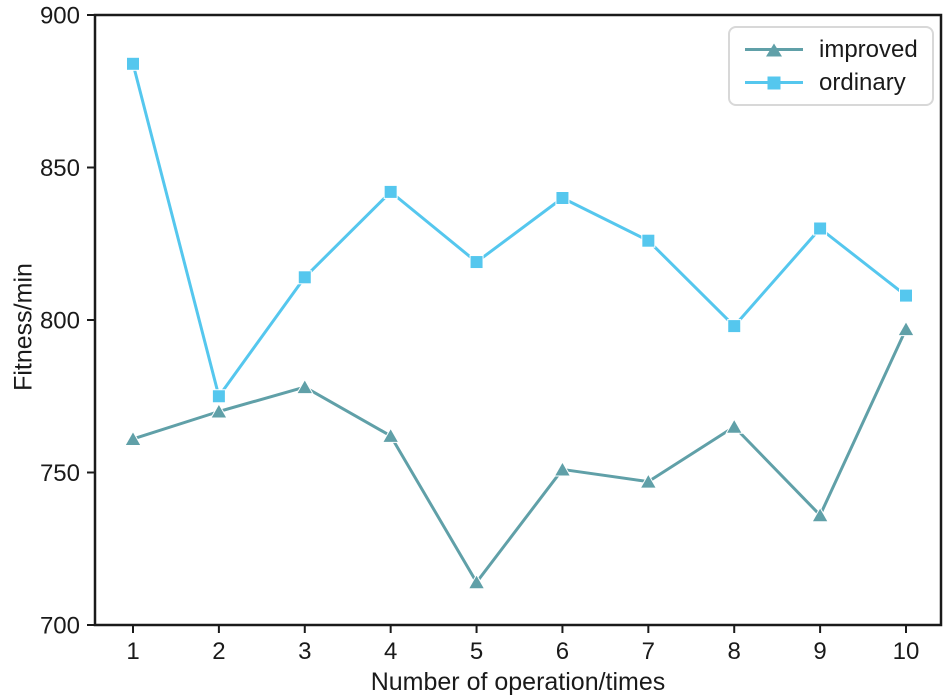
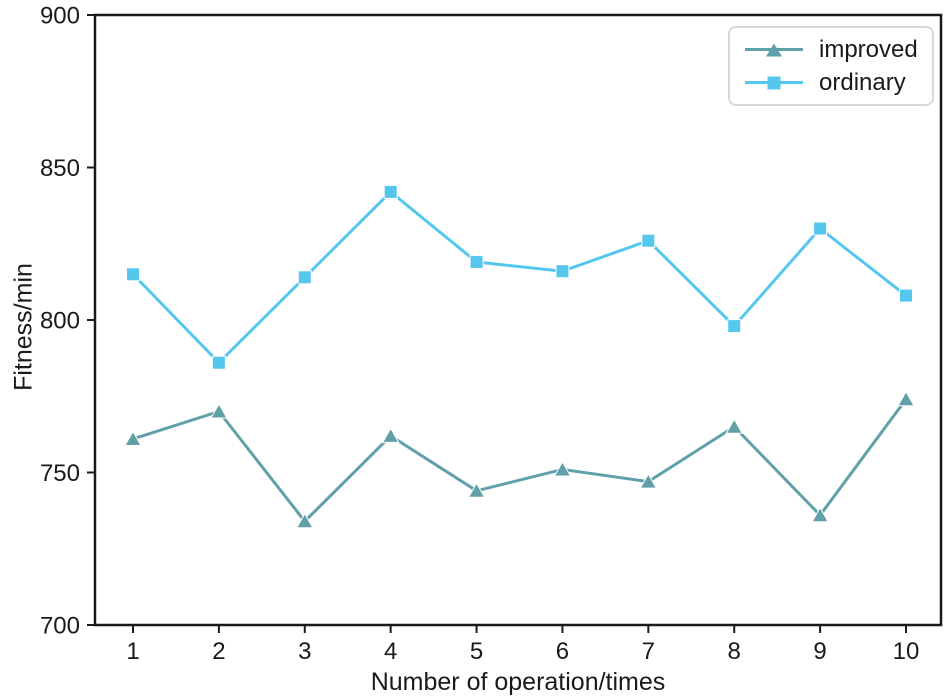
ordinary/1: 884 -> 815
ordinary/2: 775 -> 786
improved/3: 778 -> 734
improved/5: 714 -> 744
ordinary/6: 840 -> 816
improved/10: 797 -> 774
